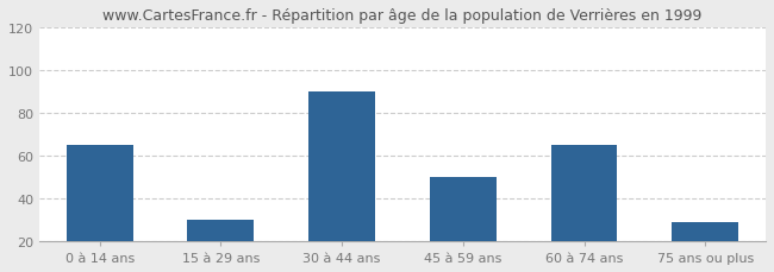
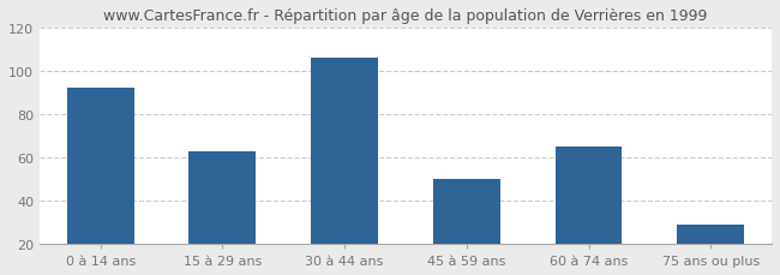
0 à 14 ans: 65 -> 92
15 à 29 ans: 30 -> 63
30 à 44 ans: 90 -> 106
